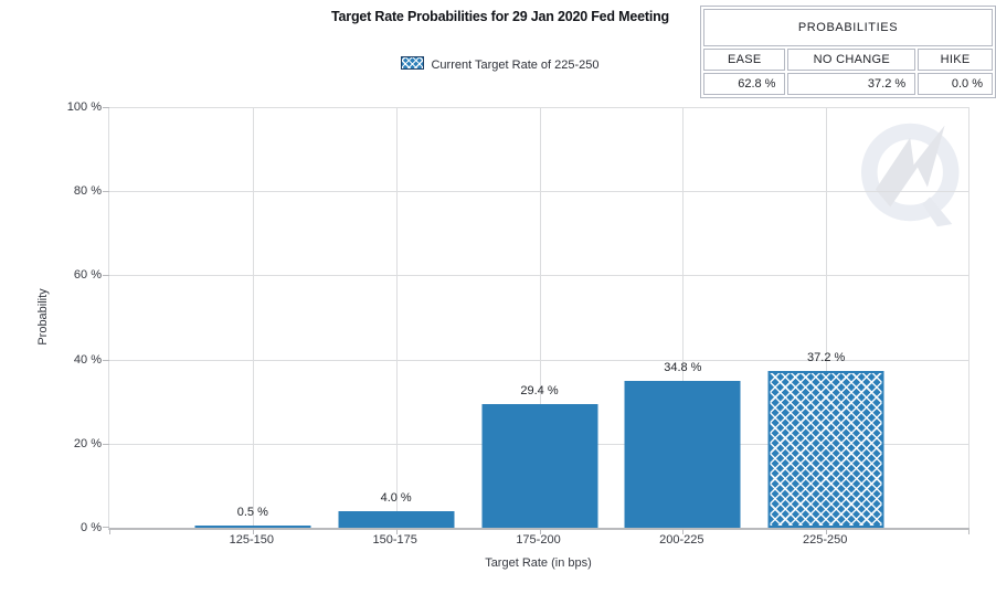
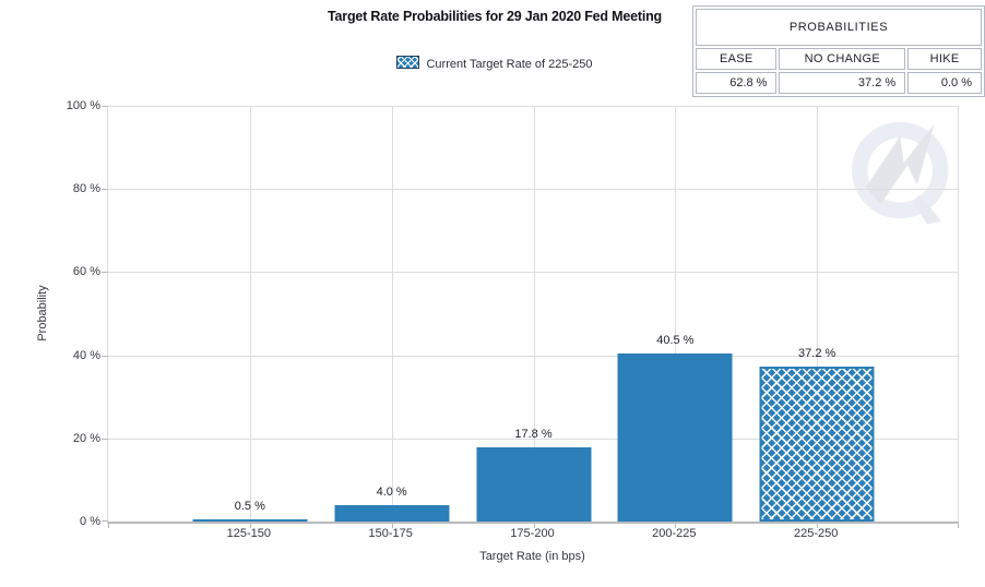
175-200: 29.4 -> 17.8
200-225: 34.8 -> 40.5
